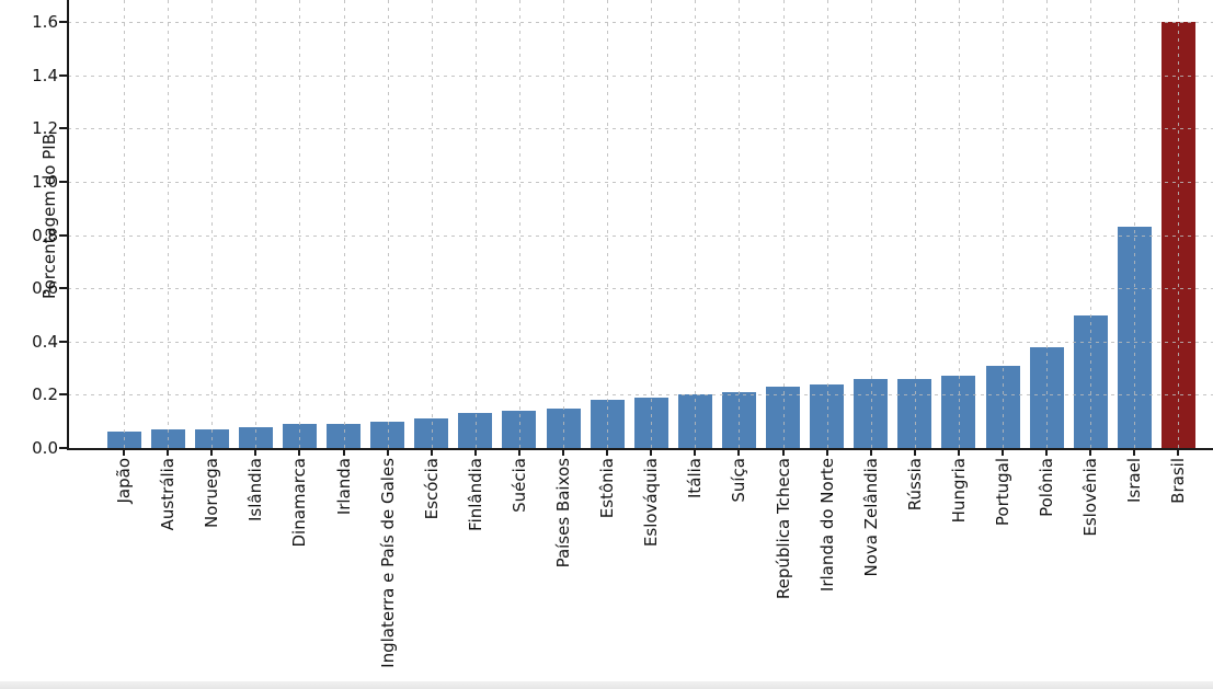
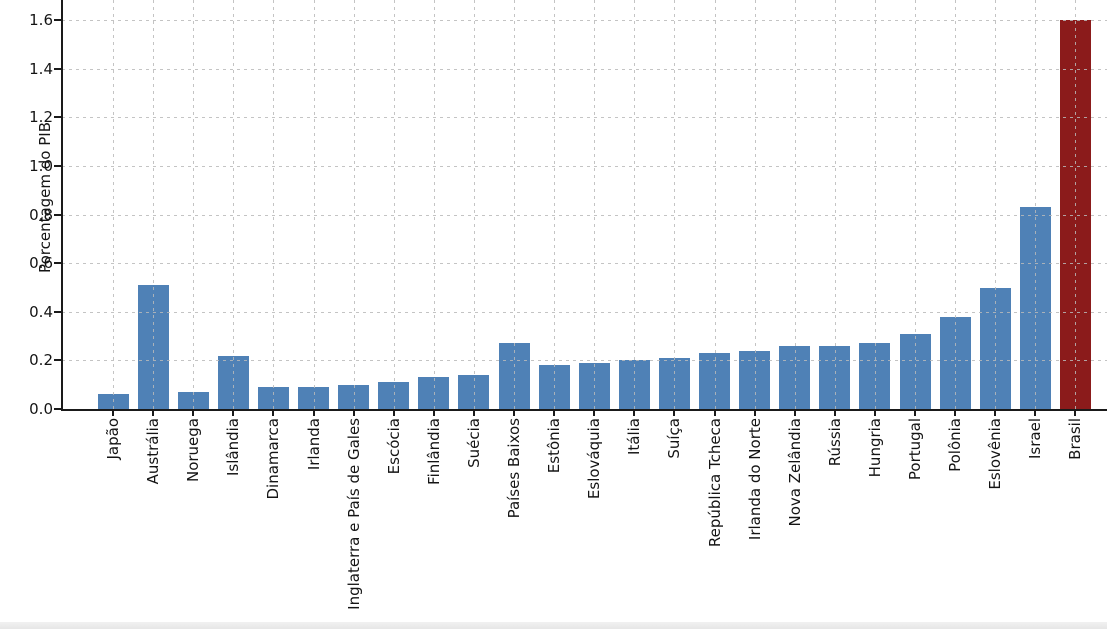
Austrália: 0.07 -> 0.51
Islândia: 0.08 -> 0.22
Países Baixos: 0.15 -> 0.27
